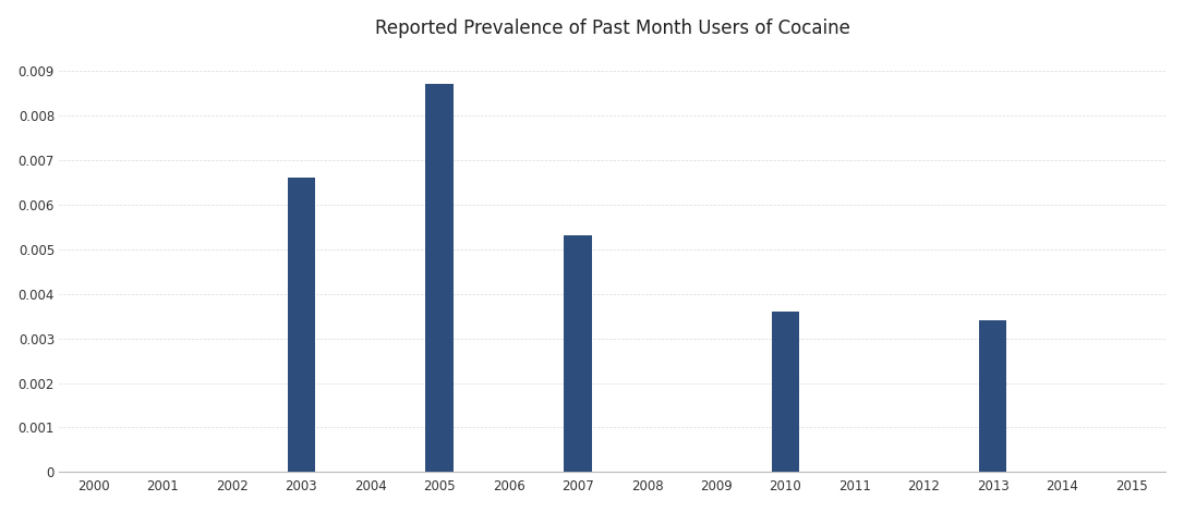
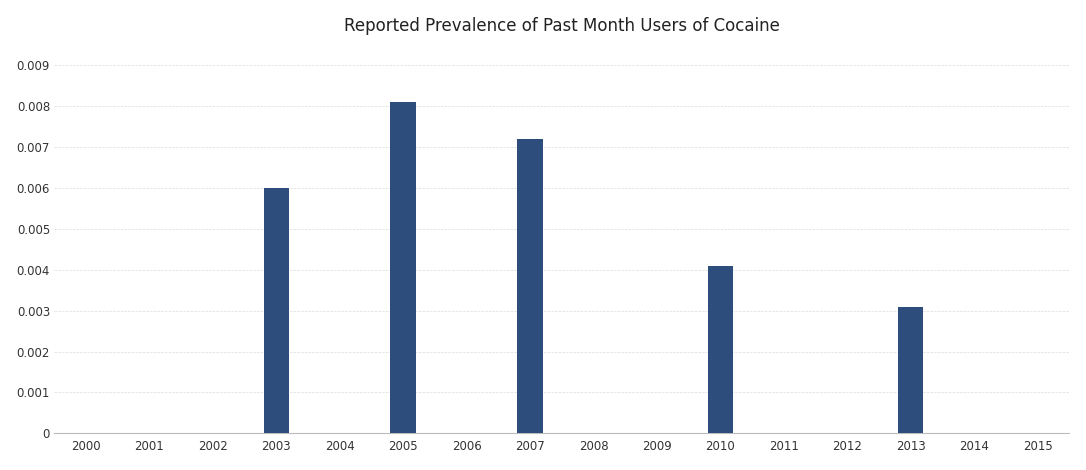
2003: 0.0066 -> 0.0060
2005: 0.0087 -> 0.0081
2007: 0.0053 -> 0.0072
2010: 0.0036 -> 0.0041
2013: 0.0034 -> 0.0031
